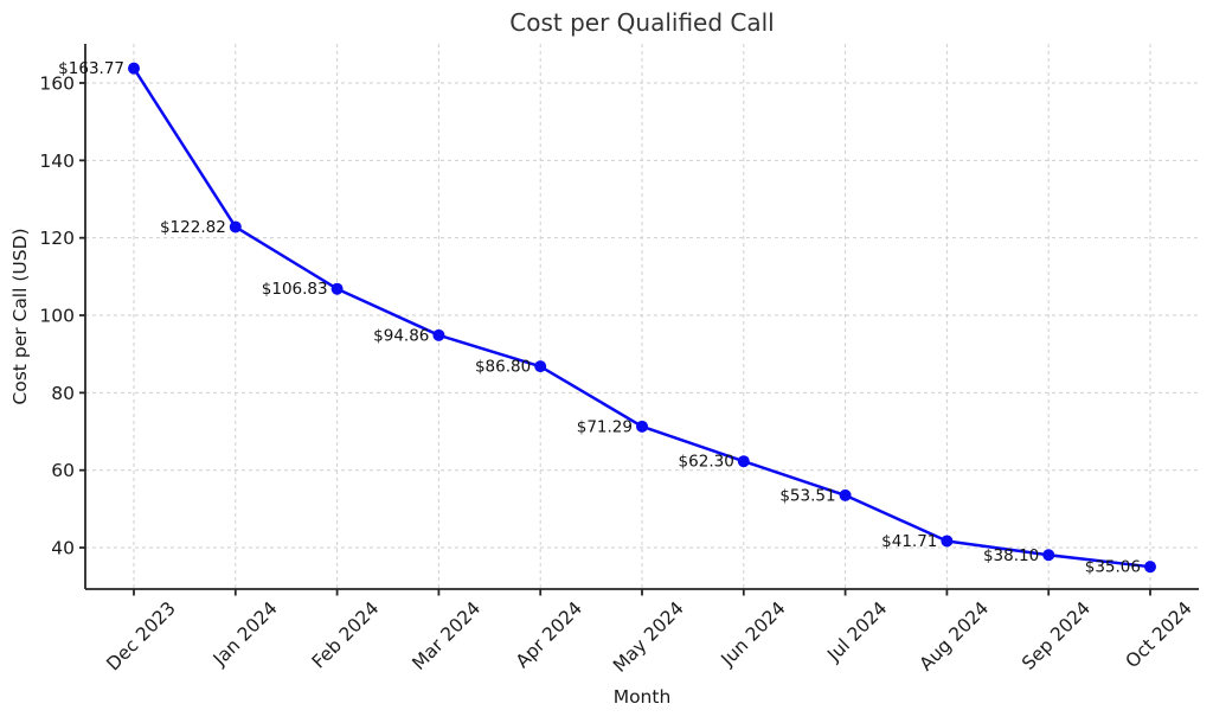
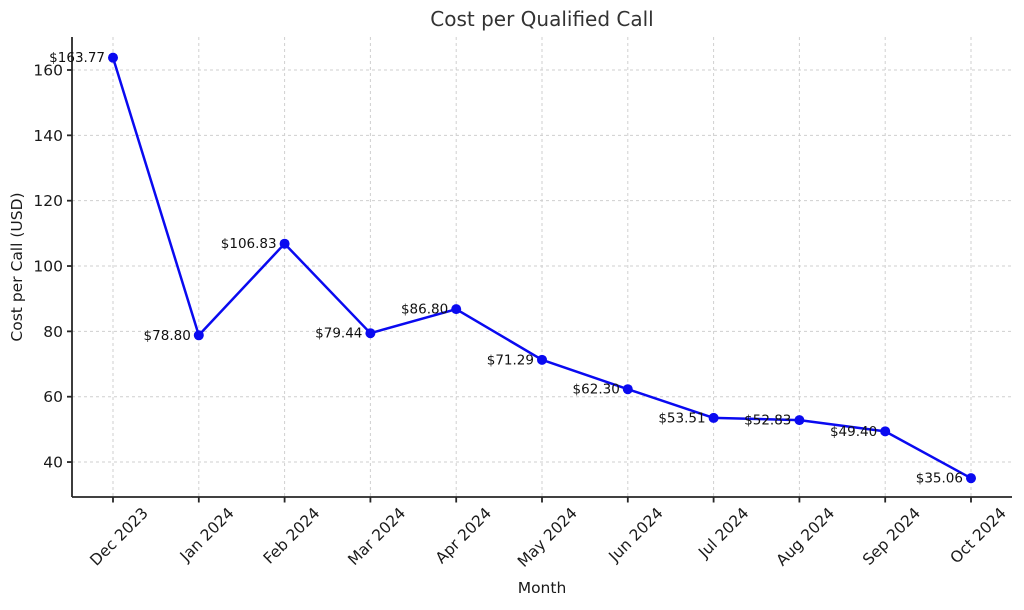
Jan 2024: $122.82 -> $78.80
Mar 2024: $94.86 -> $79.44
Aug 2024: $41.71 -> $52.83
Sep 2024: $38.10 -> $49.40
